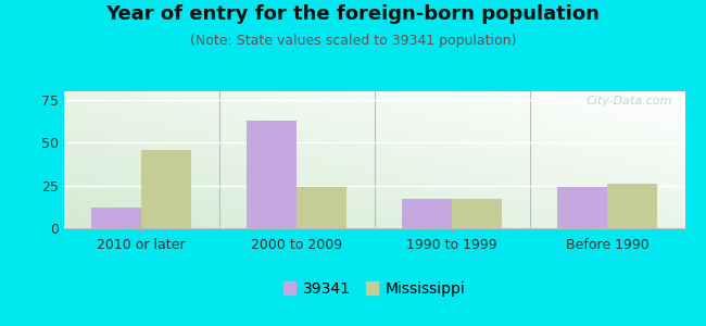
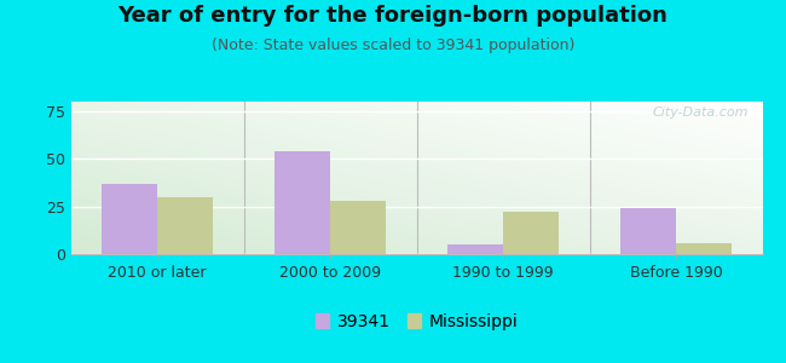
39341/2010 or later: 12 -> 37
Mississippi/2010 or later: 46 -> 30
39341/2000 to 2009: 63 -> 54
Mississippi/2000 to 2009: 24 -> 28
39341/1990 to 1999: 17 -> 5
Mississippi/1990 to 1999: 17 -> 22
Mississippi/Before 1990: 26 -> 6
